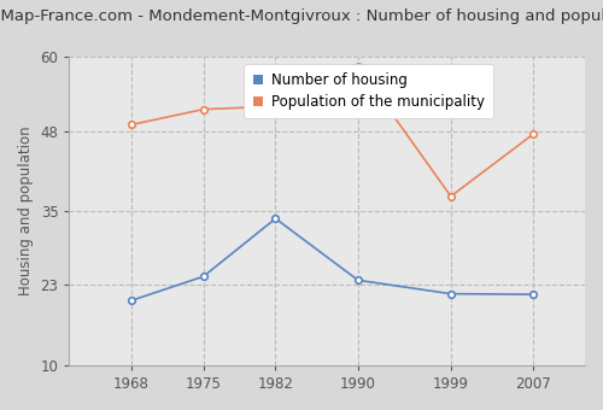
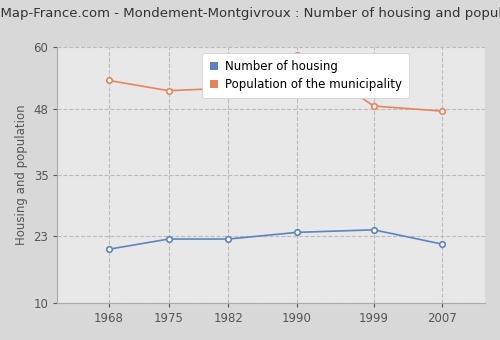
Population of the municipality/1968: 49.0 -> 53.5
Number of housing/1975: 24.4 -> 22.5
Number of housing/1982: 33.8 -> 22.5
Number of housing/1999: 21.6 -> 24.3
Population of the municipality/1999: 37.4 -> 48.5
